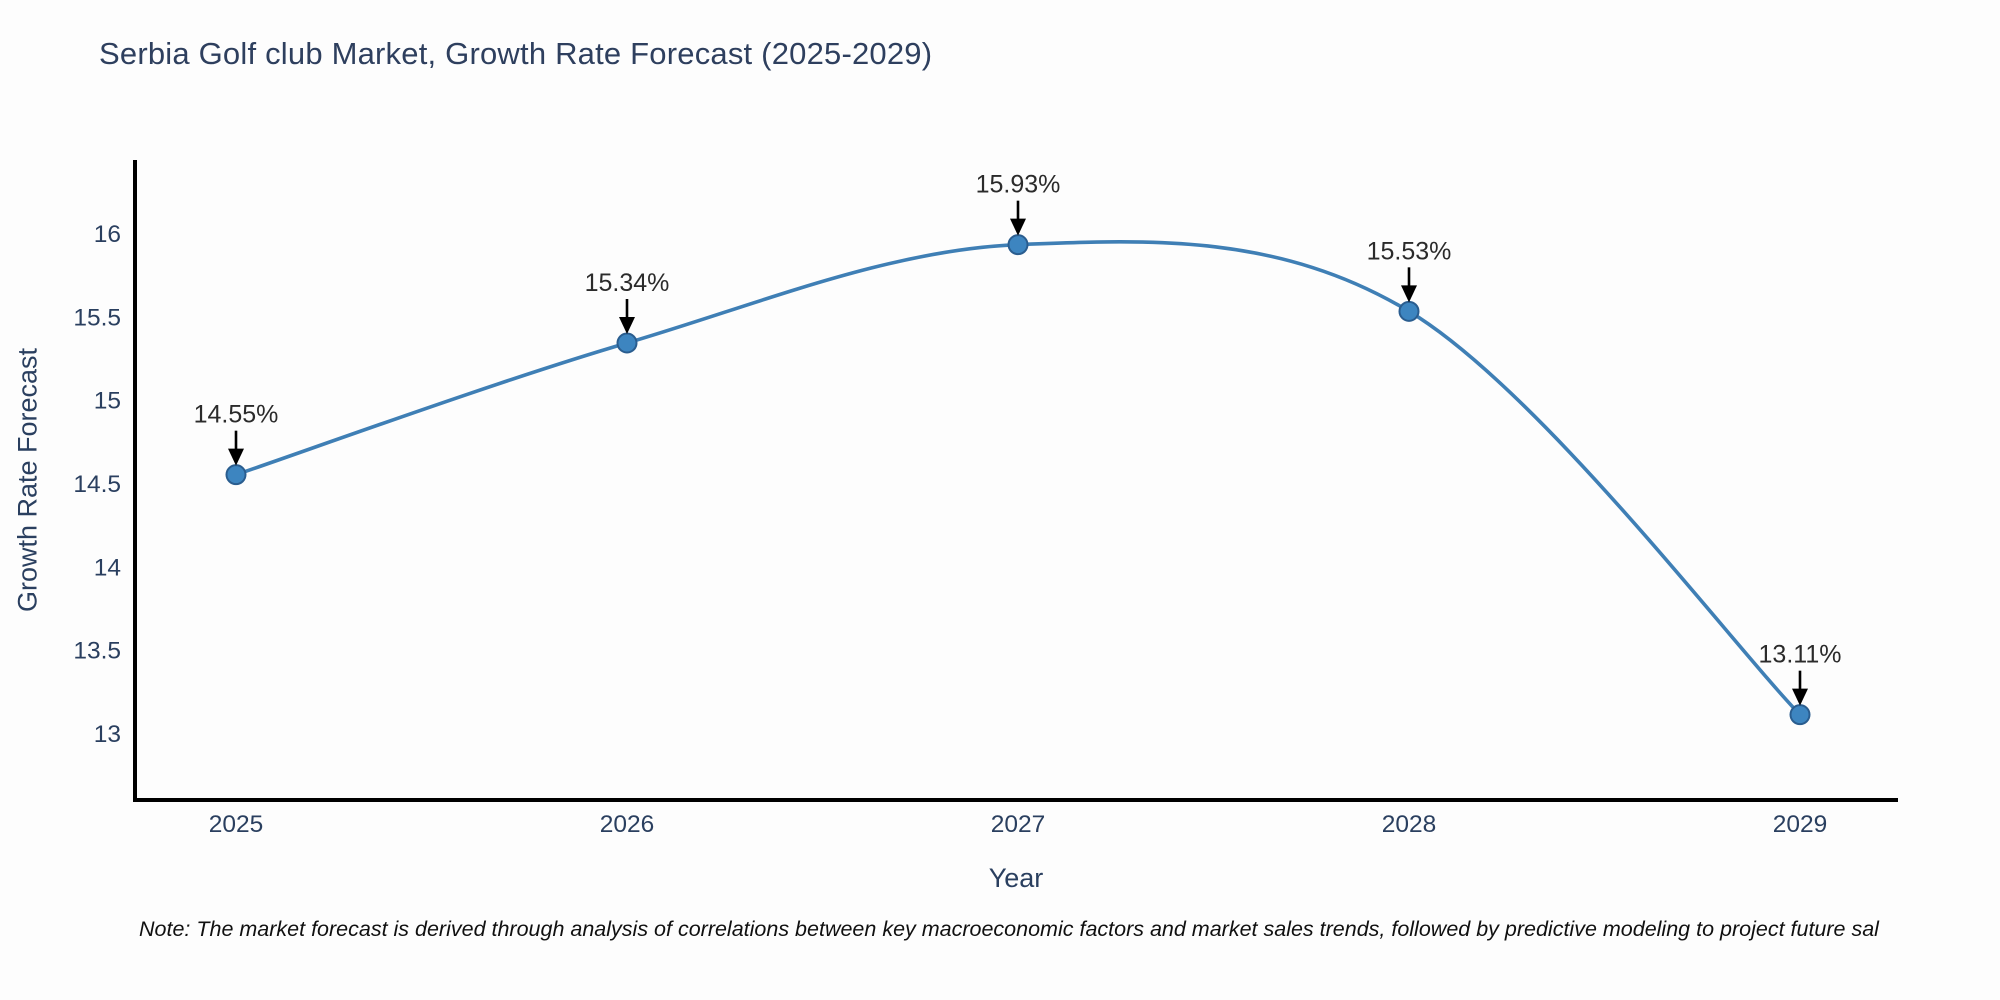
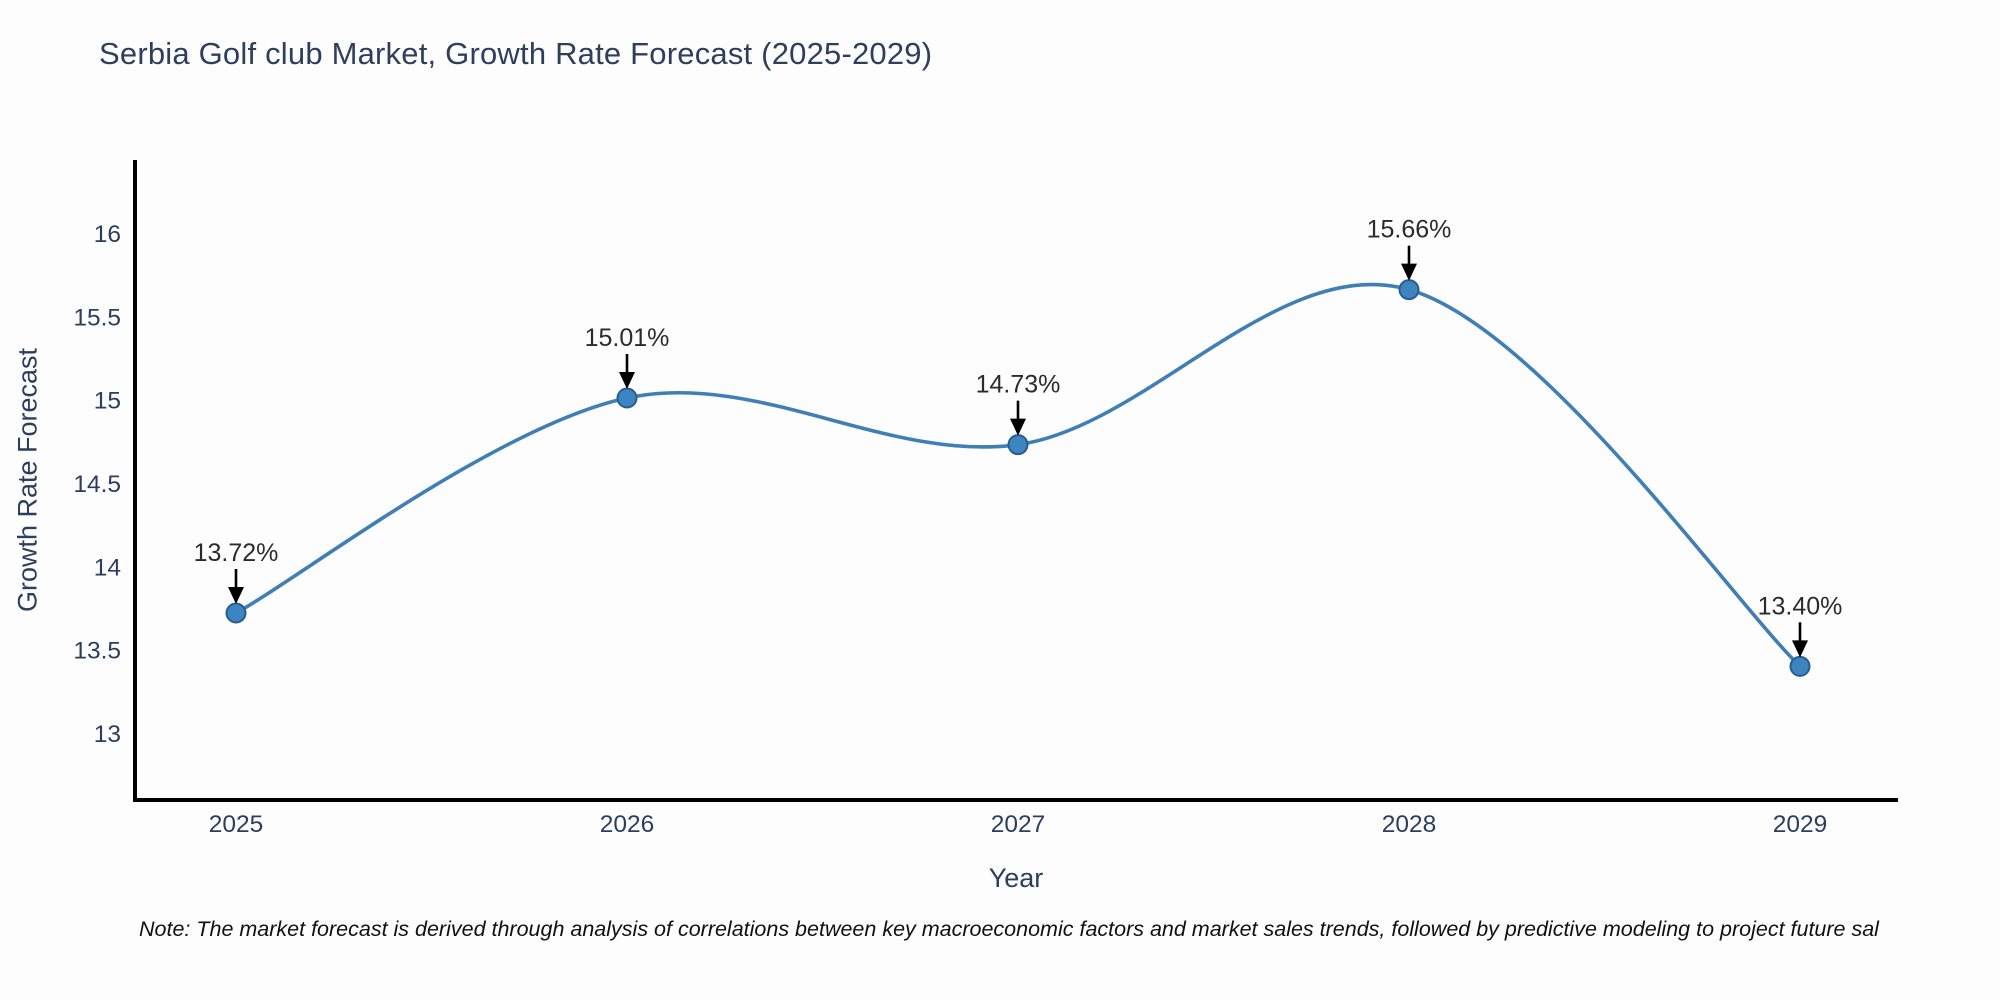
2025: 14.55% -> 13.72%
2026: 15.34% -> 15.01%
2027: 15.93% -> 14.73%
2028: 15.53% -> 15.66%
2029: 13.11% -> 13.40%
